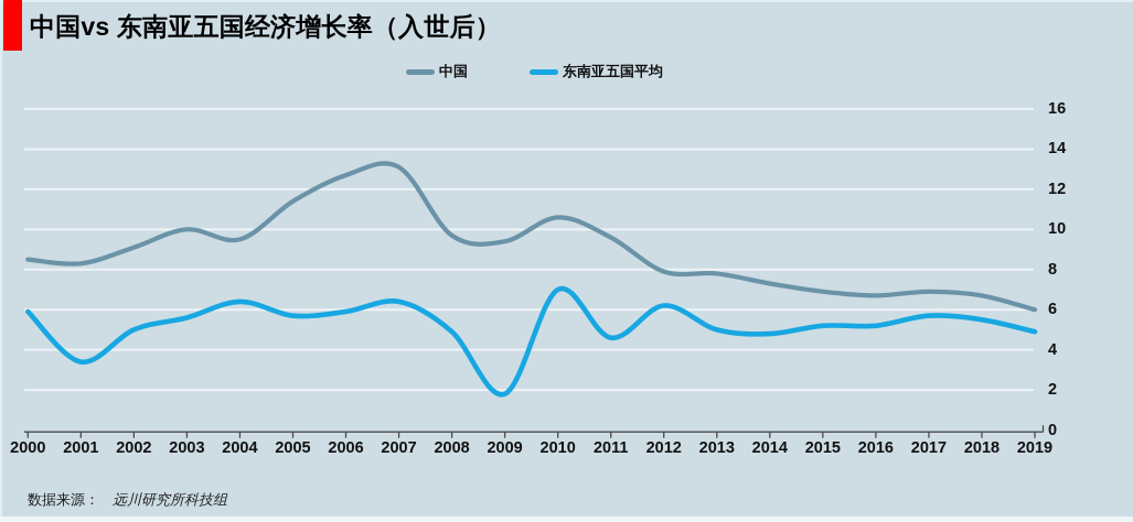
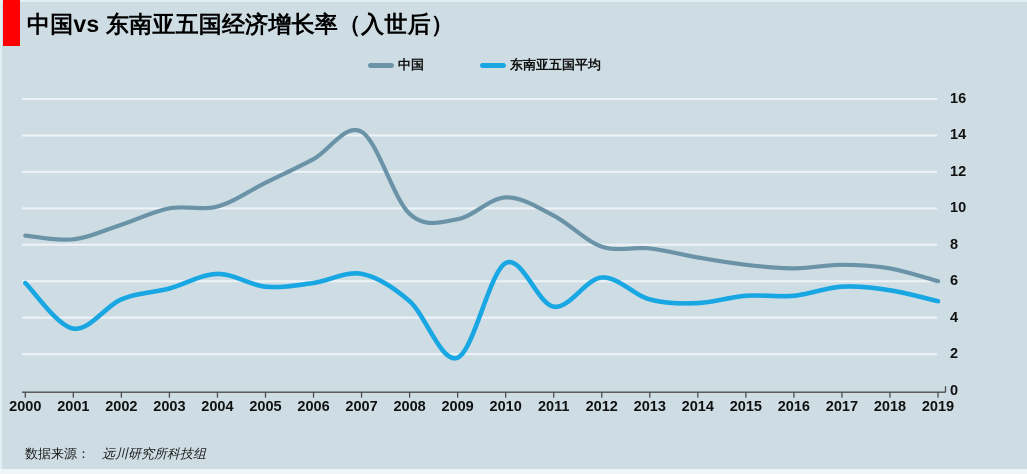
中国/2004: 9.5 -> 10.1
中国/2007: 13.1 -> 14.2
